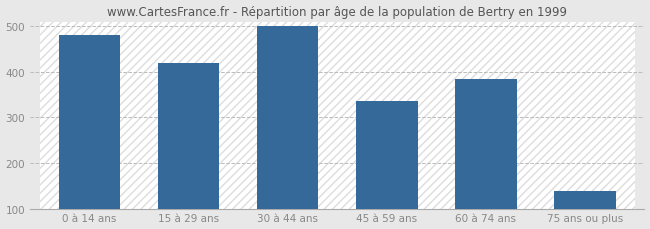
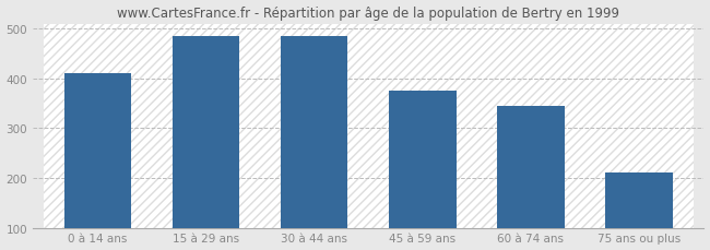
0 à 14 ans: 480 -> 410
15 à 29 ans: 420 -> 485
30 à 44 ans: 501 -> 485
45 à 59 ans: 335 -> 375
60 à 74 ans: 385 -> 345
75 ans ou plus: 138 -> 210
